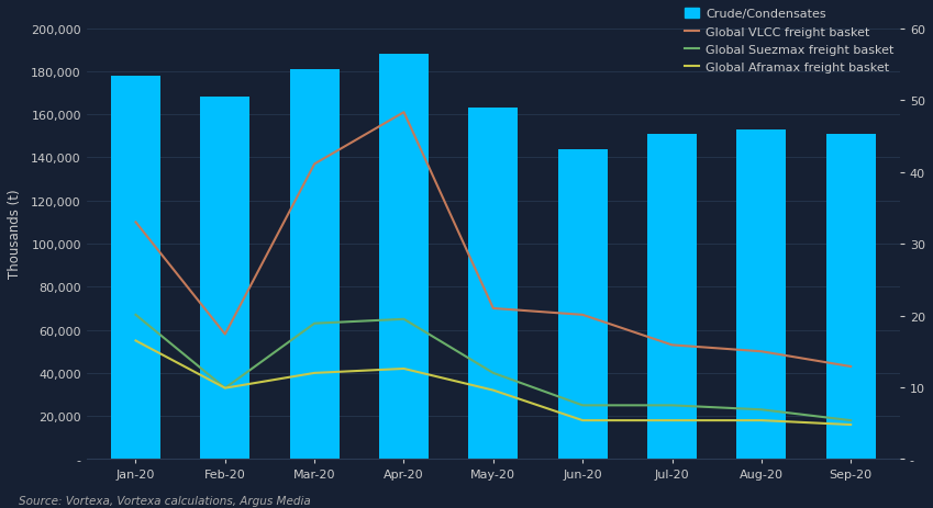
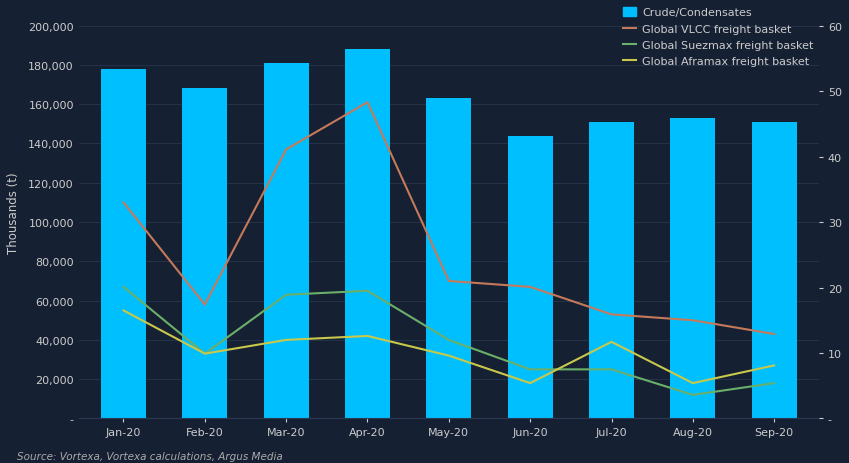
Global Aframax freight basket/Jul-20: 18,000 -> 39,000
Global Suezmax freight basket/Aug-20: 23,000 -> 12,000
Global Aframax freight basket/Sep-20: 16,000 -> 27,000
